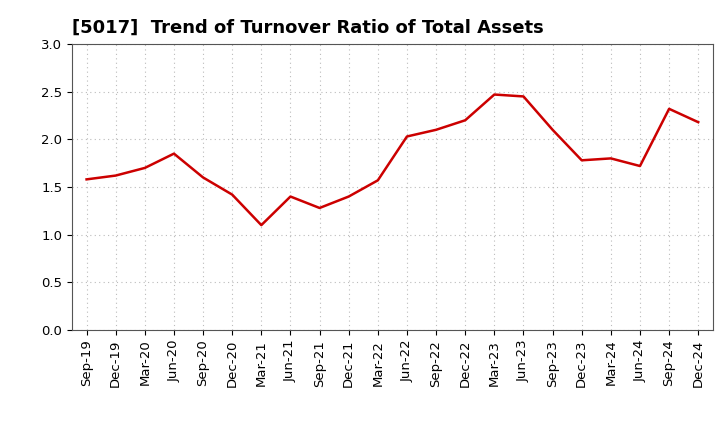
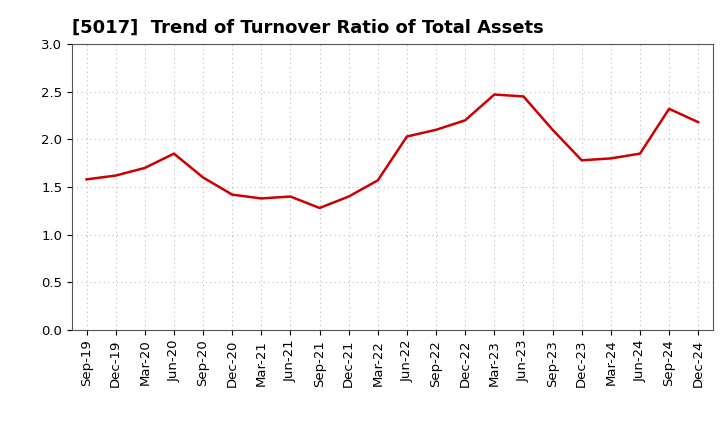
Mar-21: 1.10 -> 1.38
Jun-24: 1.72 -> 1.85
